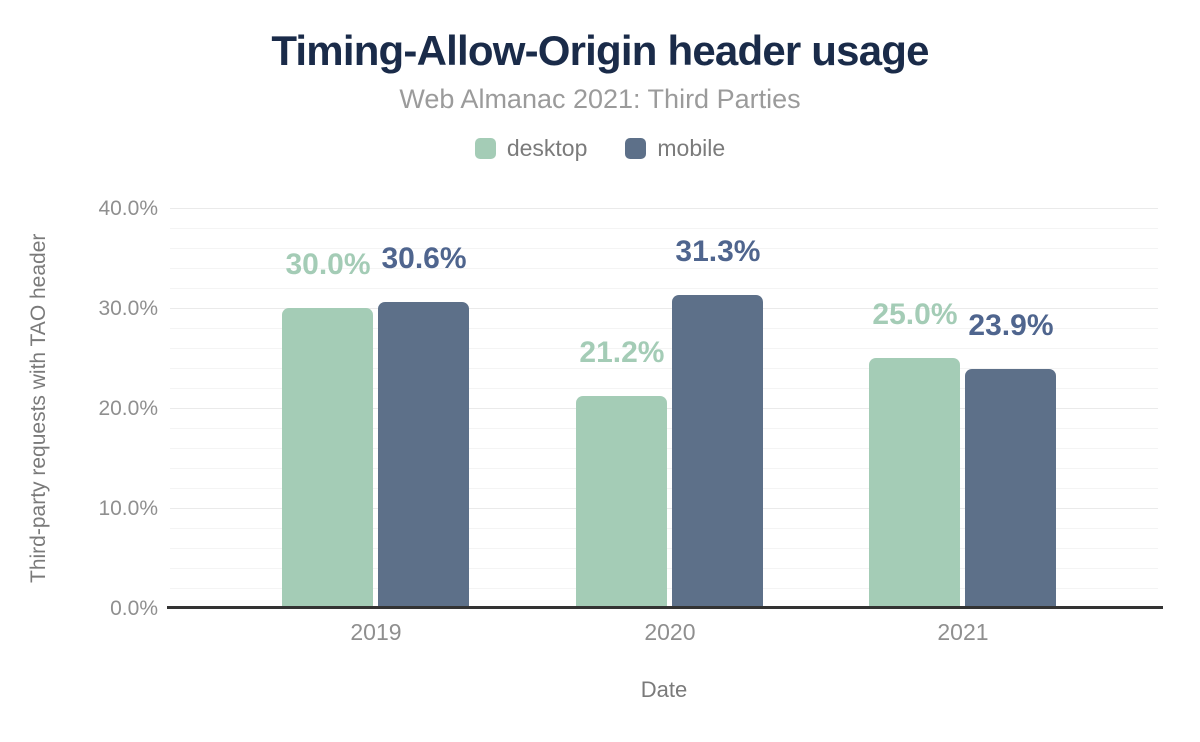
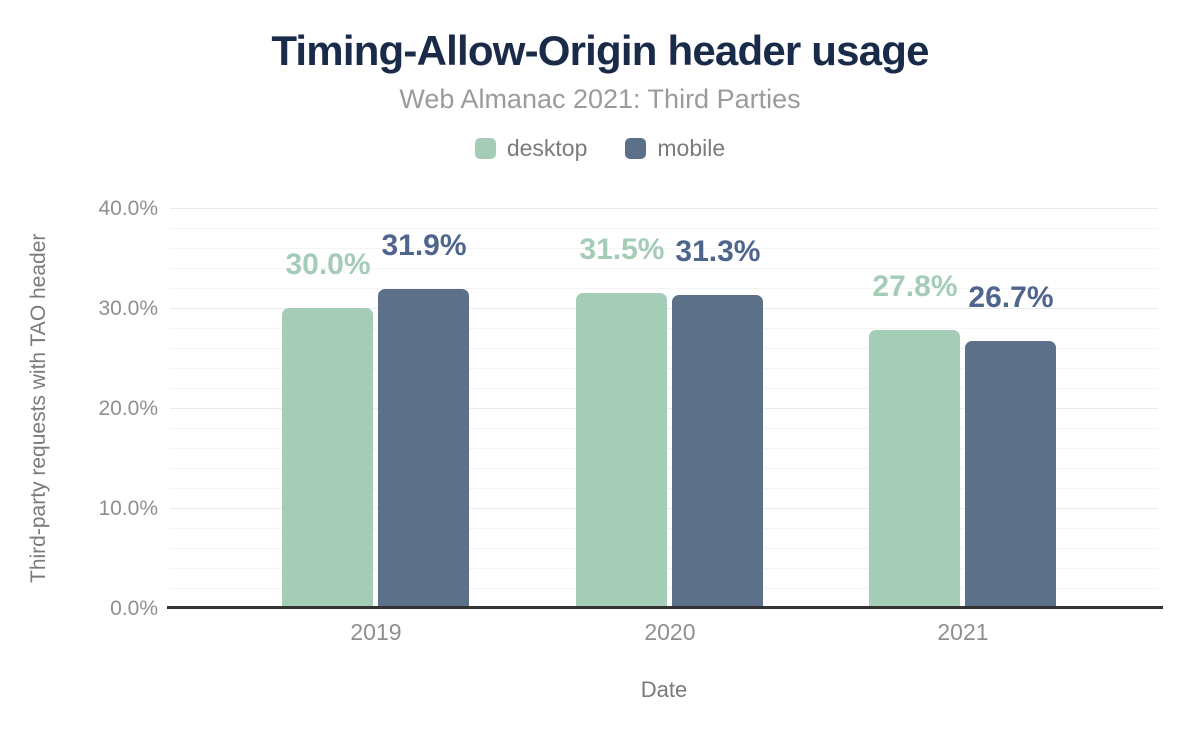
mobile/2019: 30.6% -> 31.9%
desktop/2020: 21.2% -> 31.5%
desktop/2021: 25.0% -> 27.8%
mobile/2021: 23.9% -> 26.7%
